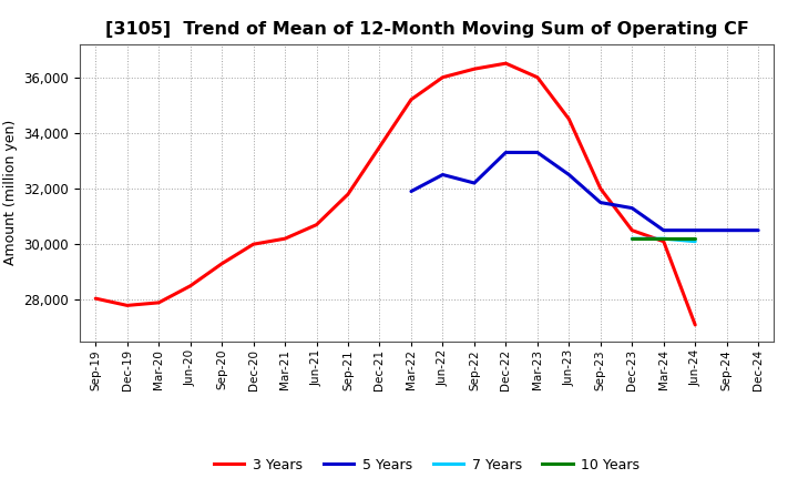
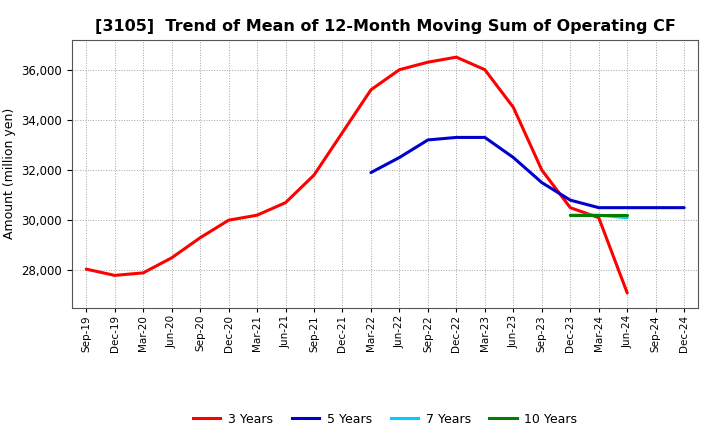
5 Years/Sep-22: 32,200 -> 33,200
5 Years/Dec-23: 31,300 -> 30,800
